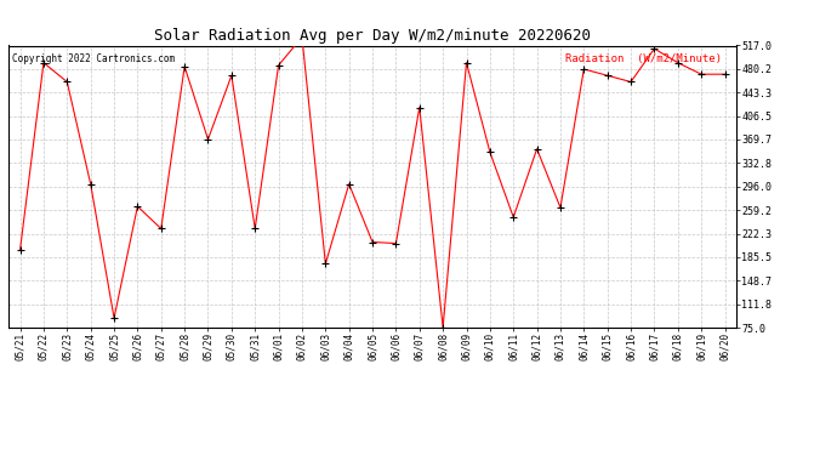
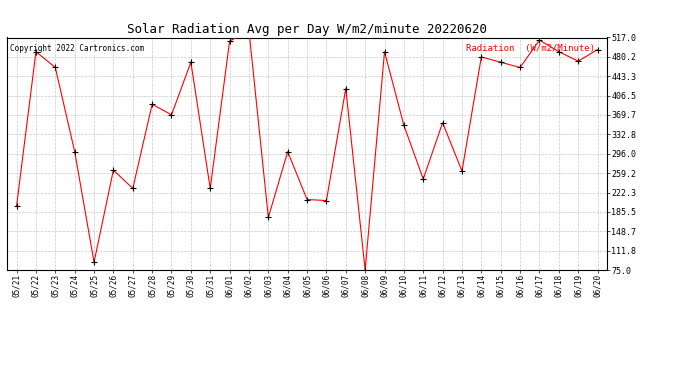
05/28: 484 -> 390
06/01: 486 -> 510
06/20: 472 -> 494
